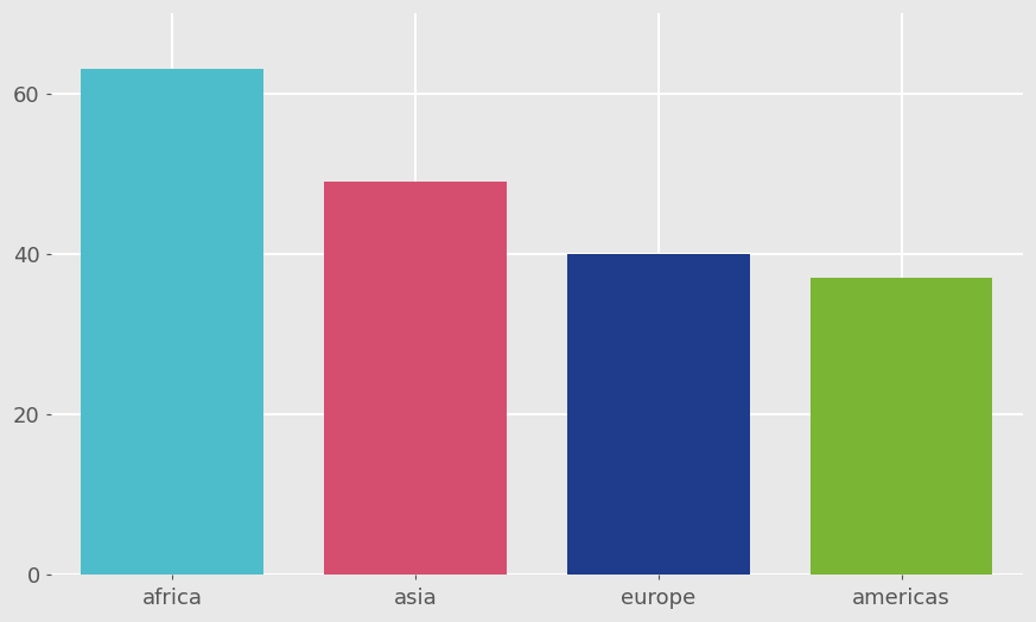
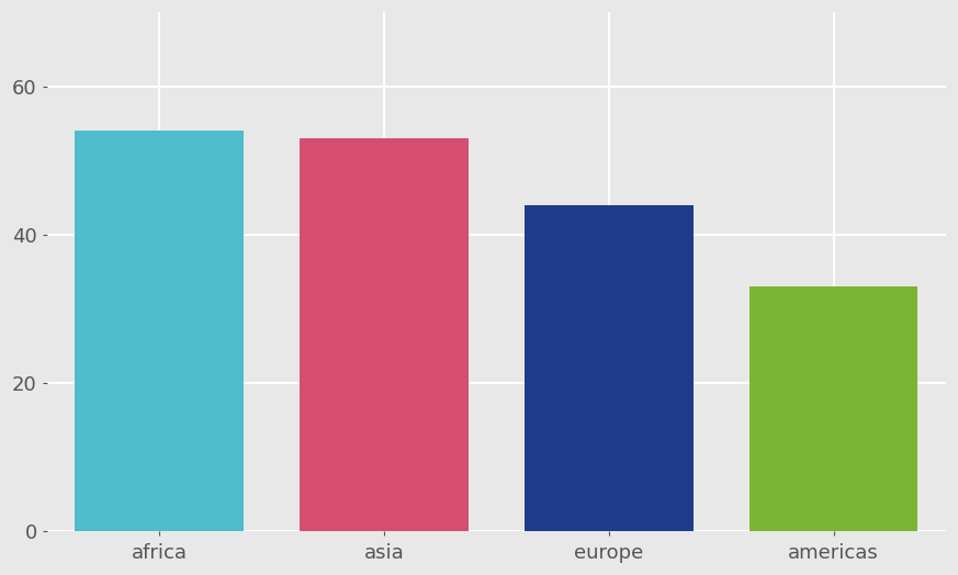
africa: 63 -> 54
asia: 49 -> 53
europe: 40 -> 44
americas: 37 -> 33
